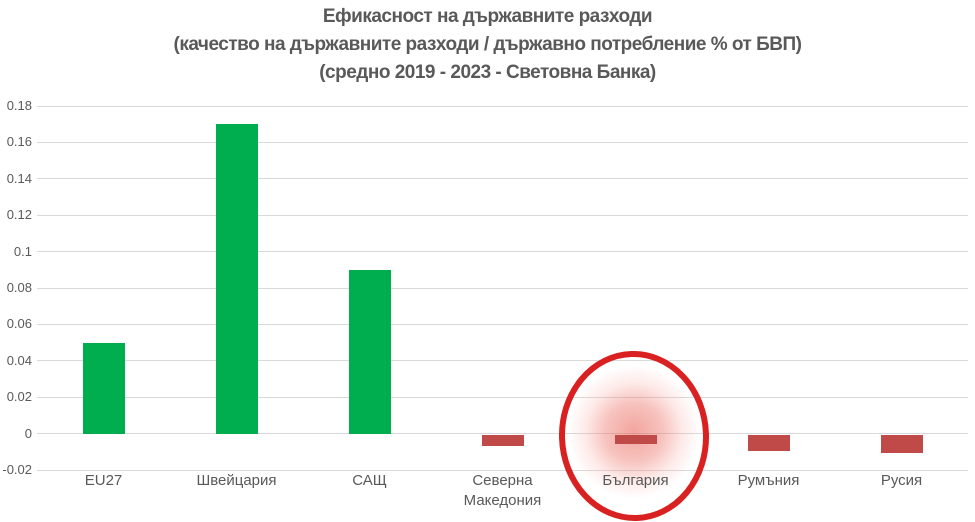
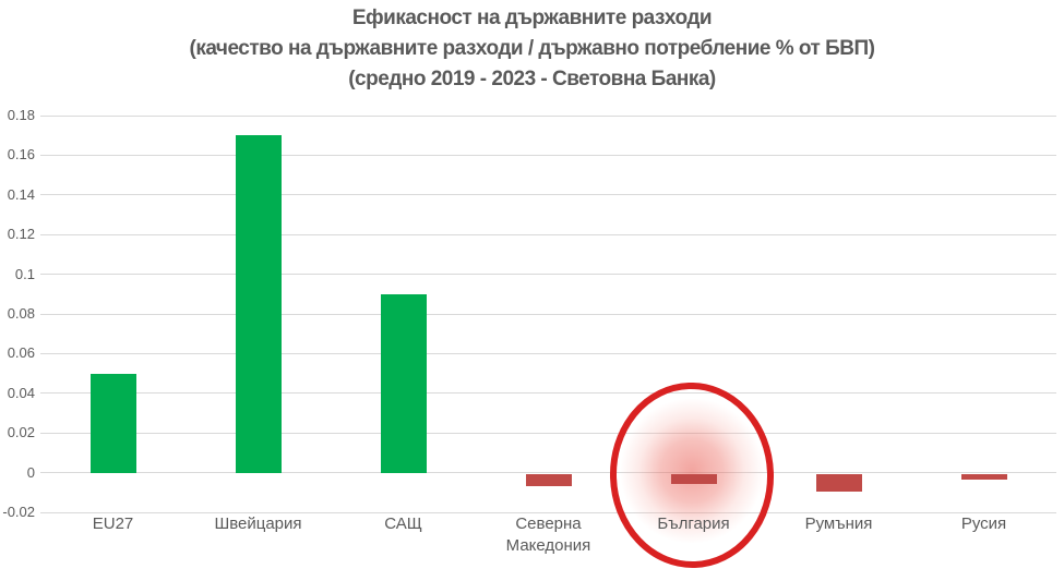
Русия: -0.010 -> -0.003
